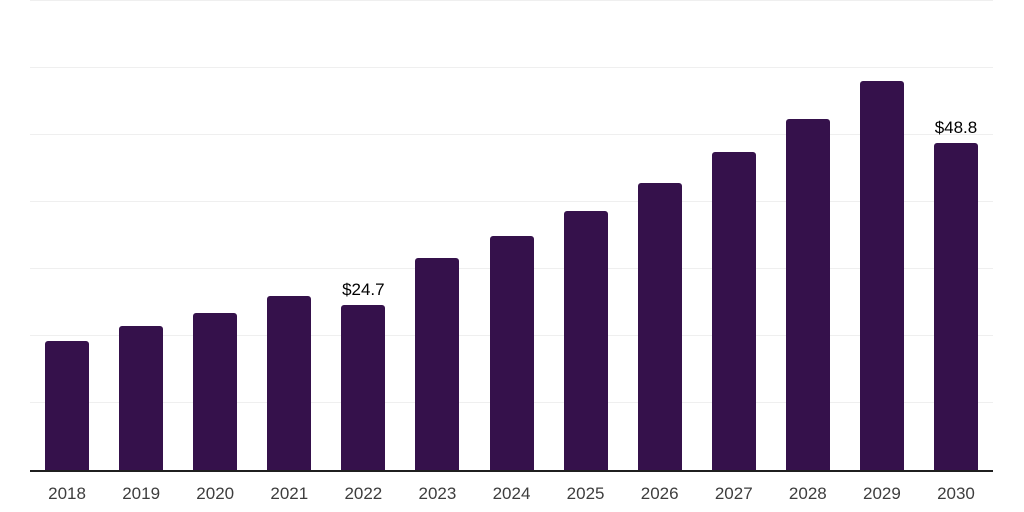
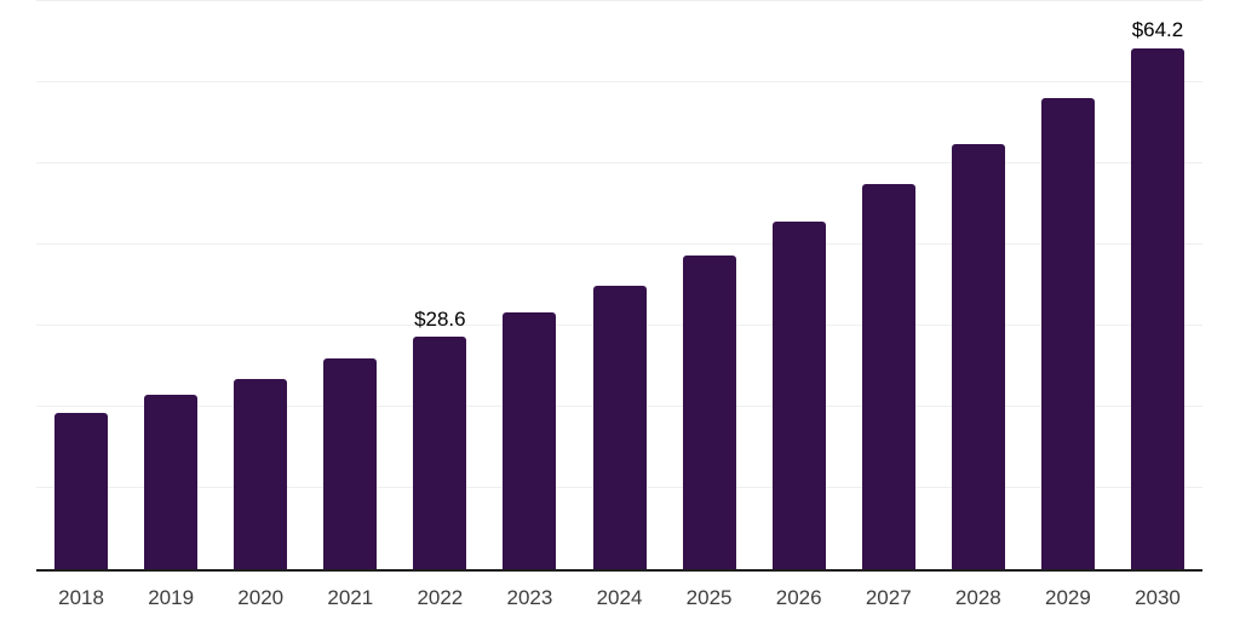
2022: $24.7 -> $28.6
2030: $48.8 -> $64.2
